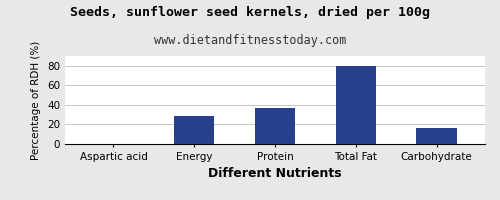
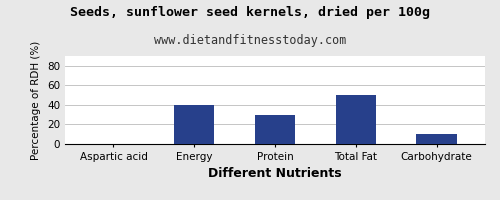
Energy: 29 -> 40
Protein: 37 -> 30
Total Fat: 80 -> 50
Carbohydrate: 16 -> 10
